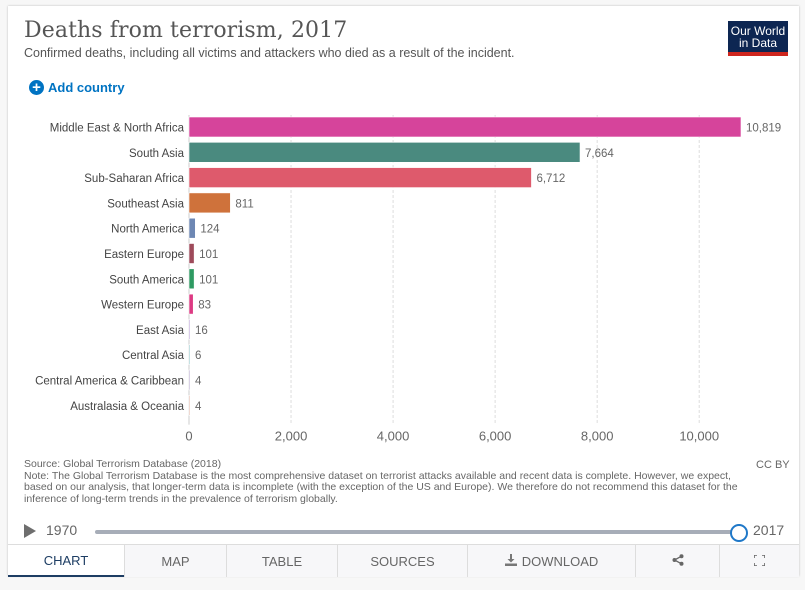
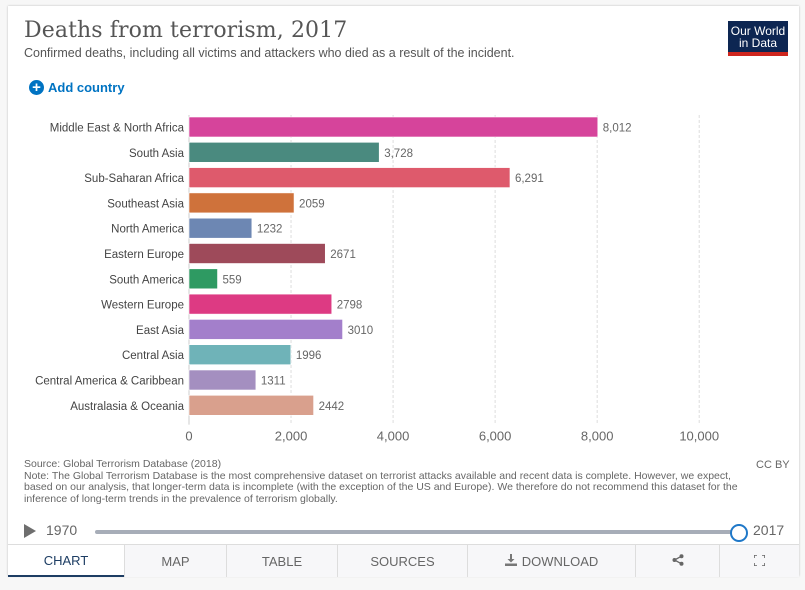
Middle East & North Africa: 10,819 -> 8,012
South Asia: 7,664 -> 3,728
Sub-Saharan Africa: 6,712 -> 6,291
Southeast Asia: 811 -> 2059
North America: 124 -> 1232
Eastern Europe: 101 -> 2671
South America: 101 -> 559
Western Europe: 83 -> 2798
East Asia: 16 -> 3010
Central Asia: 6 -> 1996
Central America & Caribbean: 4 -> 1311
Australasia & Oceania: 4 -> 2442
